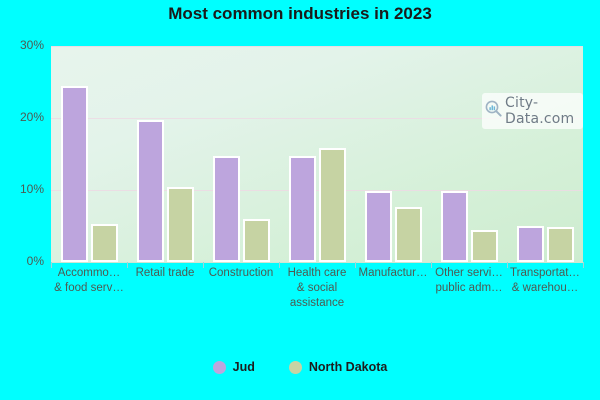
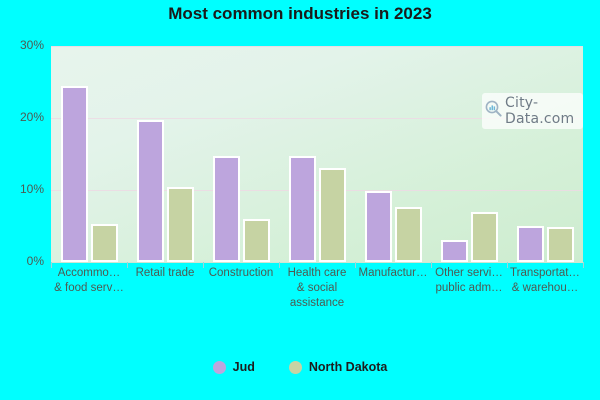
North Dakota/Health care & social assistance: 16% -> 13%
Jud/Other servi… public adm…: 10% -> 3%
North Dakota/Other servi… public adm…: 4% -> 7%
